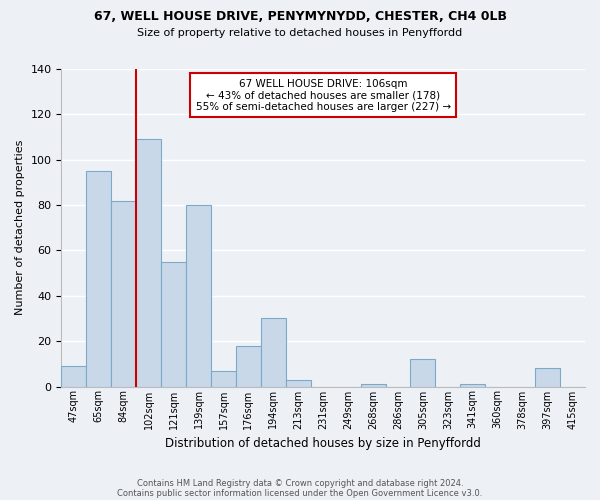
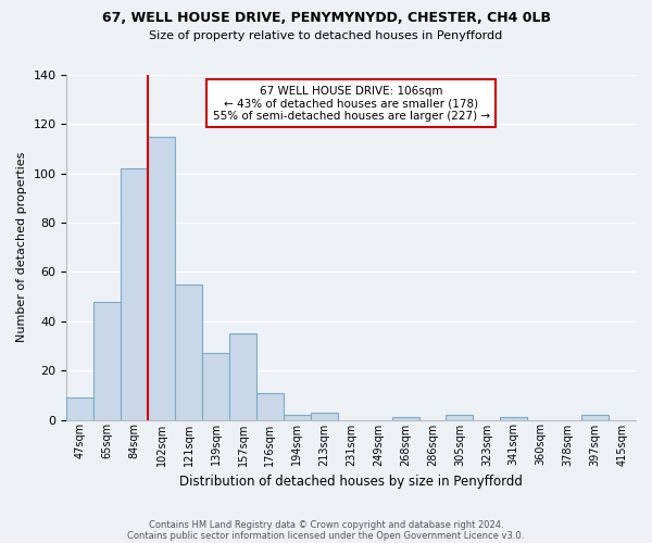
65sqm: 95 -> 48
84sqm: 82 -> 102
102sqm: 109 -> 115
139sqm: 80 -> 27
157sqm: 7 -> 35
176sqm: 18 -> 11
194sqm: 30 -> 2
305sqm: 12 -> 2
397sqm: 8 -> 2
